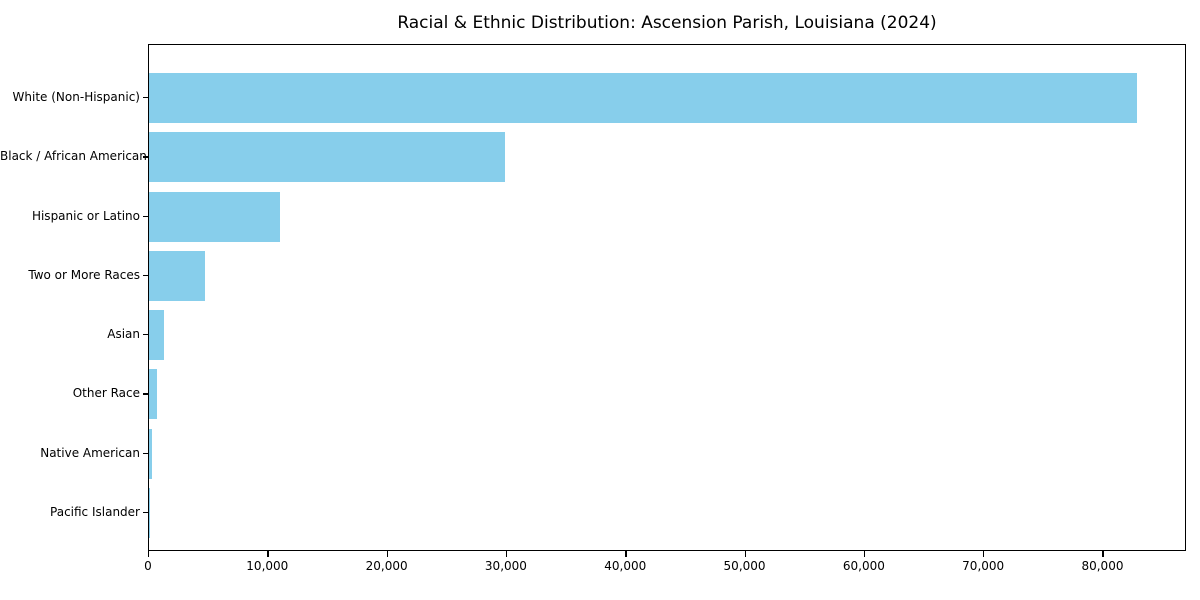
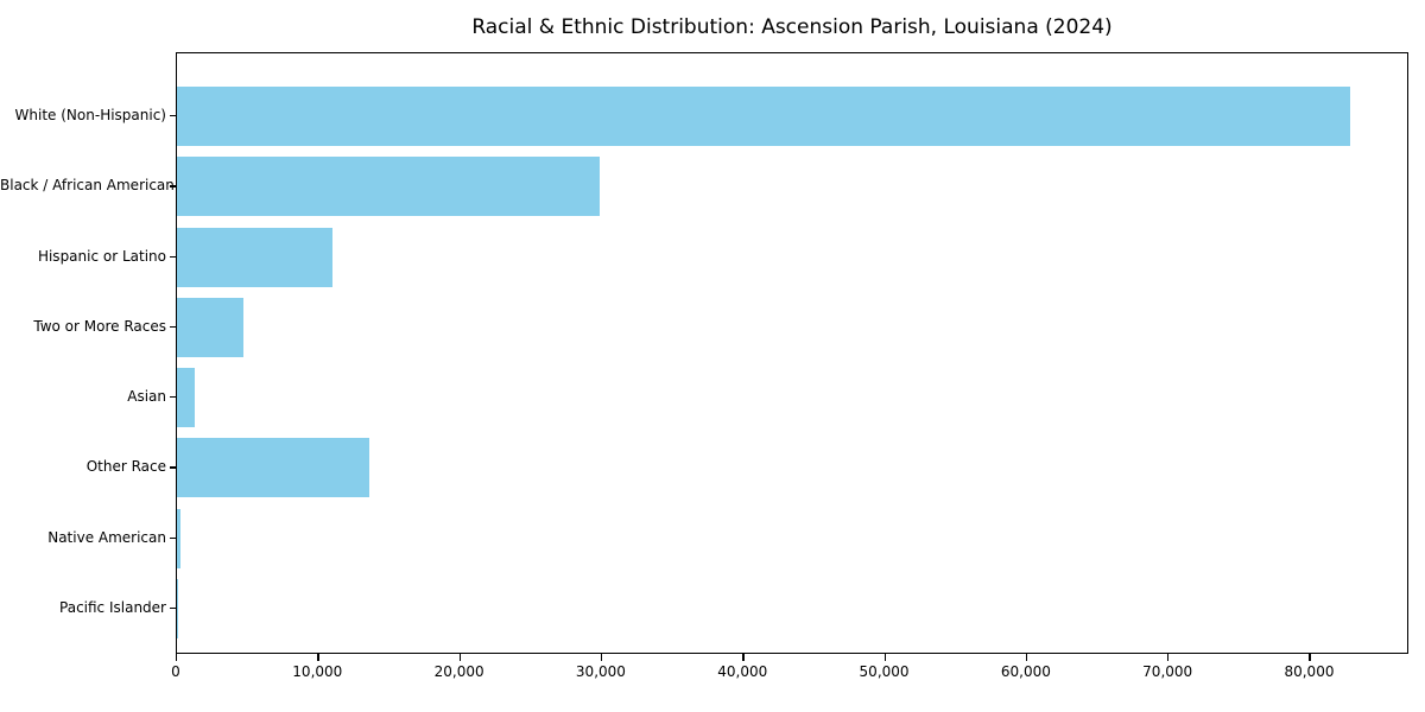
Other Race: 600 -> 13600
